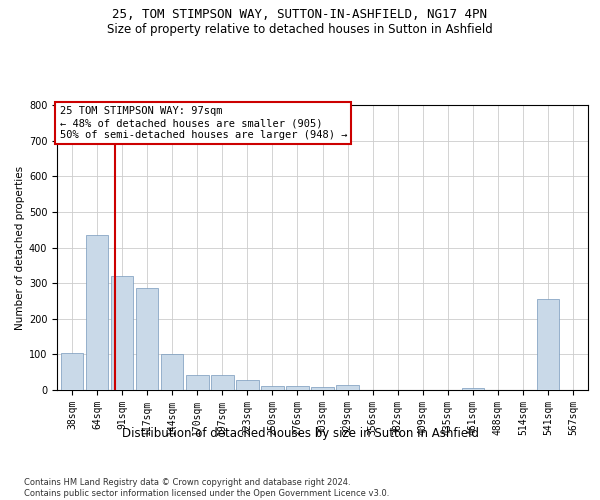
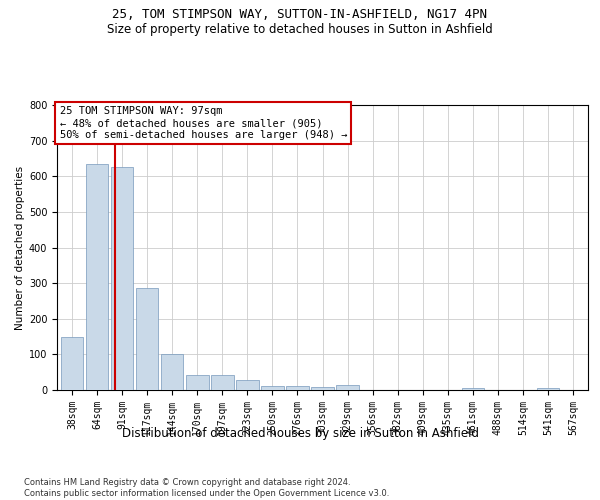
38sqm: 105 -> 148
64sqm: 435 -> 634
91sqm: 320 -> 627
541sqm: 255 -> 7
